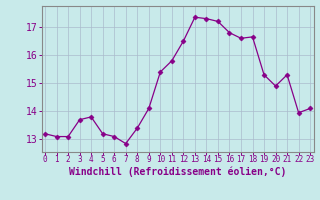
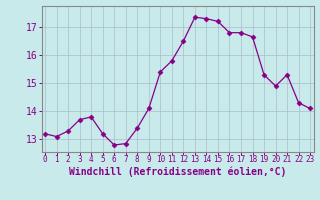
2: 13.10 -> 13.30
6: 13.10 -> 12.80
17: 16.60 -> 16.80
22: 13.95 -> 14.30
